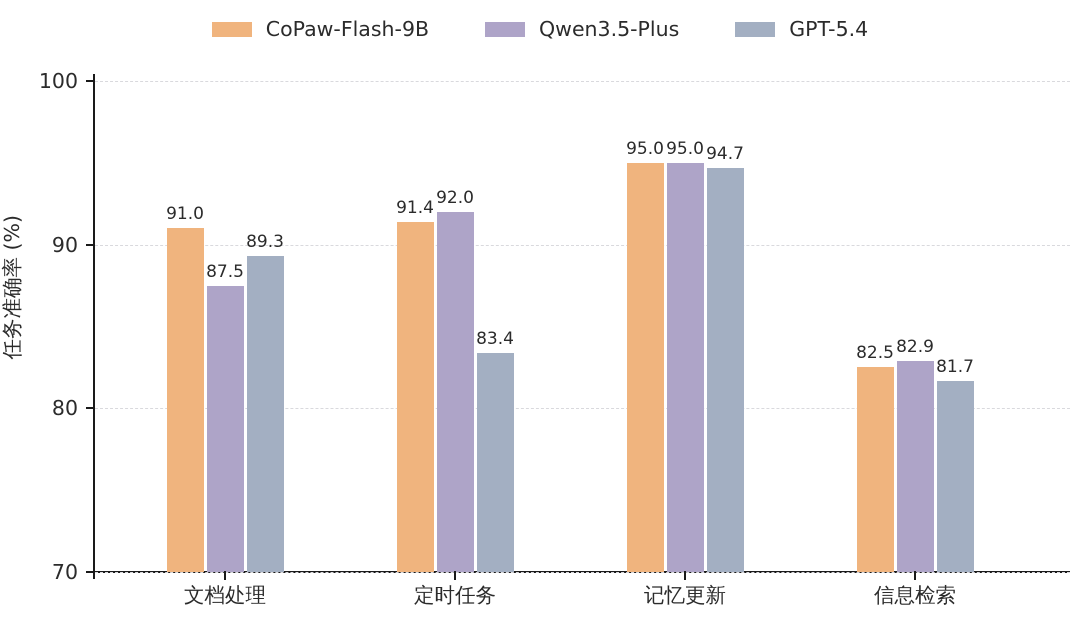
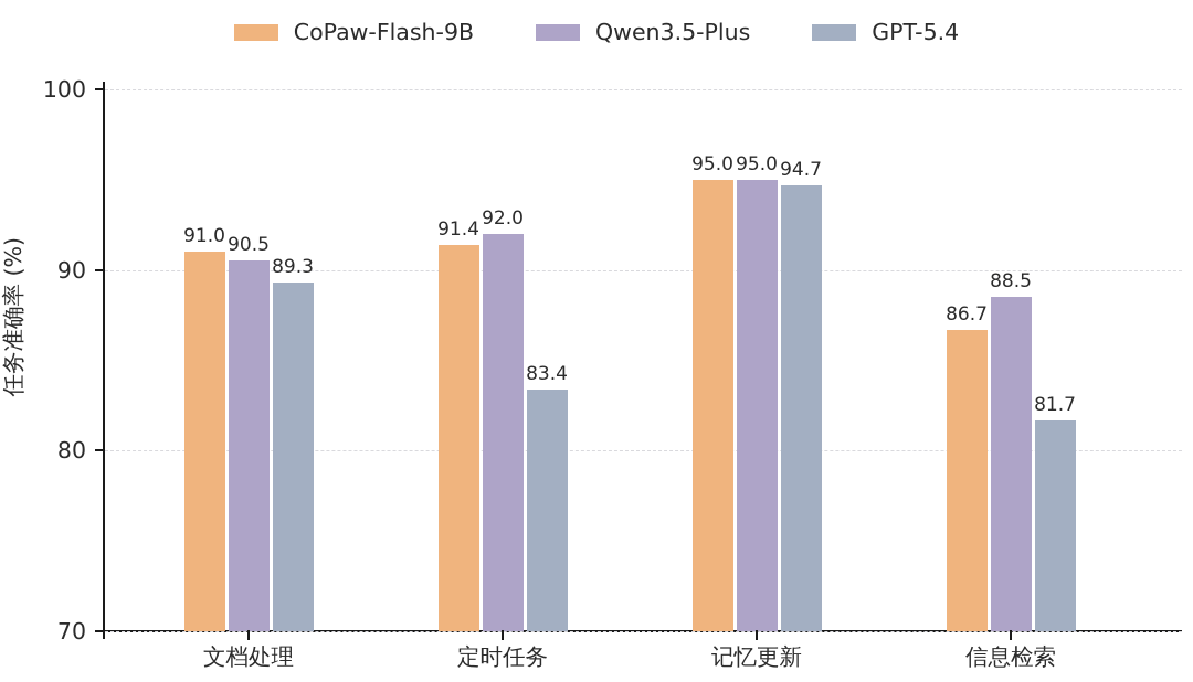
Qwen3.5-Plus/文档处理: 87.5 -> 90.5
CoPaw-Flash-9B/信息检索: 82.5 -> 86.7
Qwen3.5-Plus/信息检索: 82.9 -> 88.5
